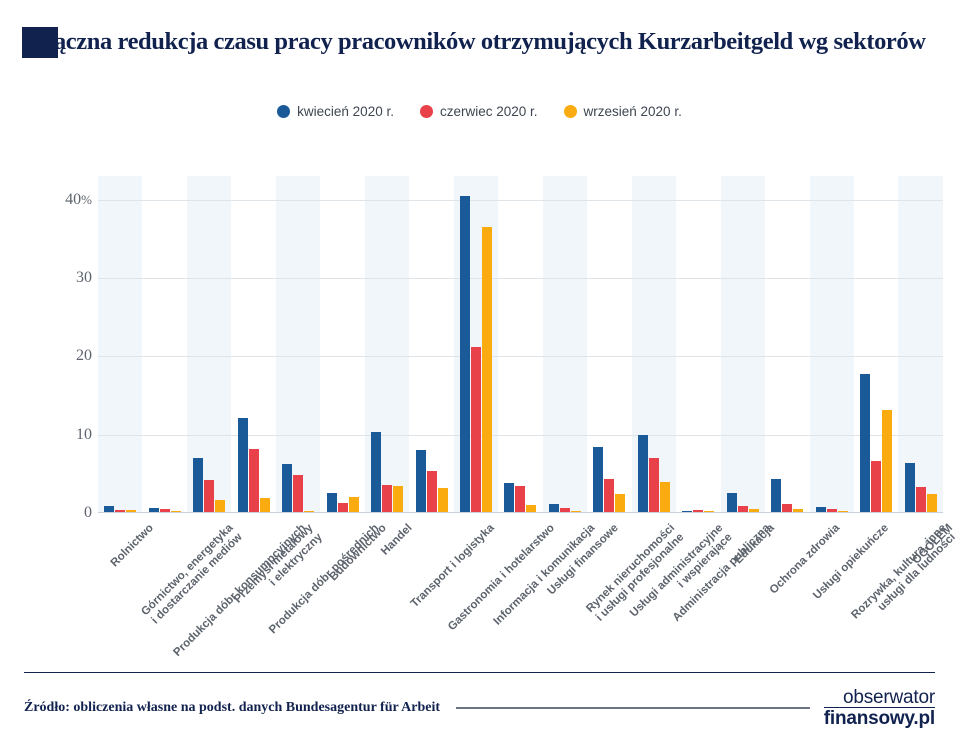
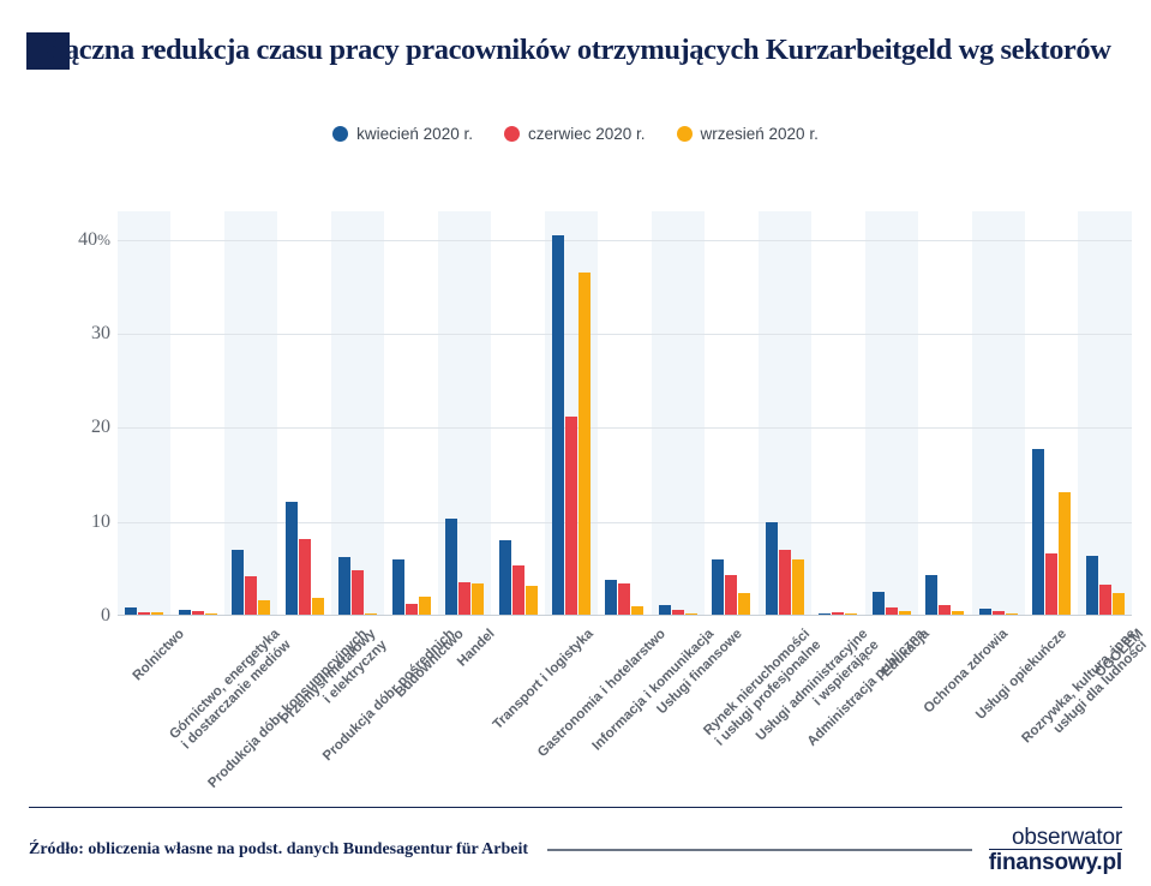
kwiecień 2020 r./Budownictwo: 2 -> 6
kwiecień 2020 r./Rynek nieruchomości i usługi profesjonalne: 8 -> 6
wrzesień 2020 r./Usługi administracyjne i wspierające: 4 -> 6
